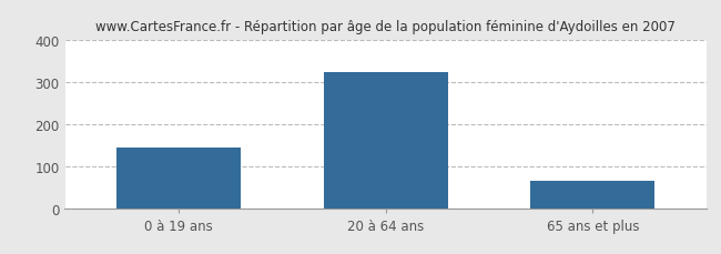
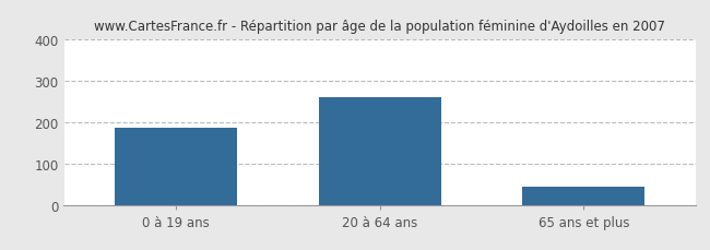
0 à 19 ans: 143 -> 185
20 à 64 ans: 323 -> 260
65 ans et plus: 65 -> 45
